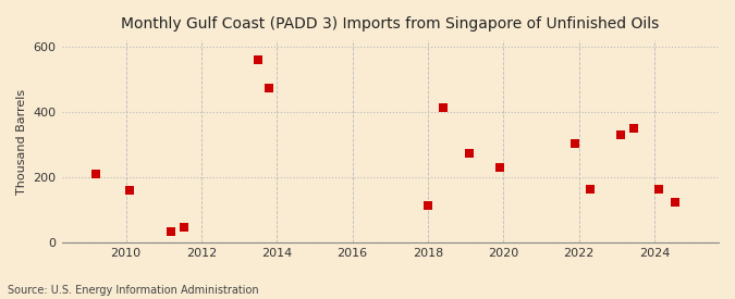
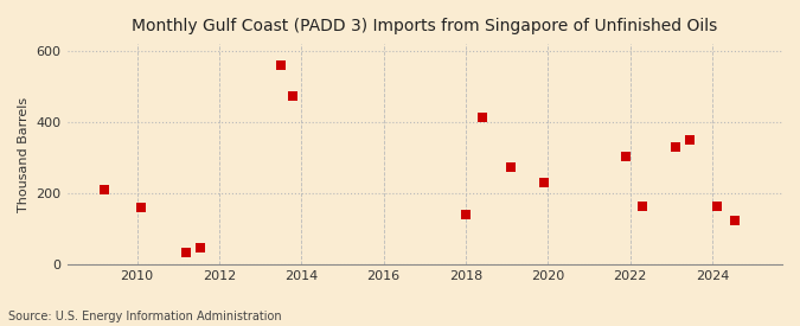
2018: 115 -> 140
